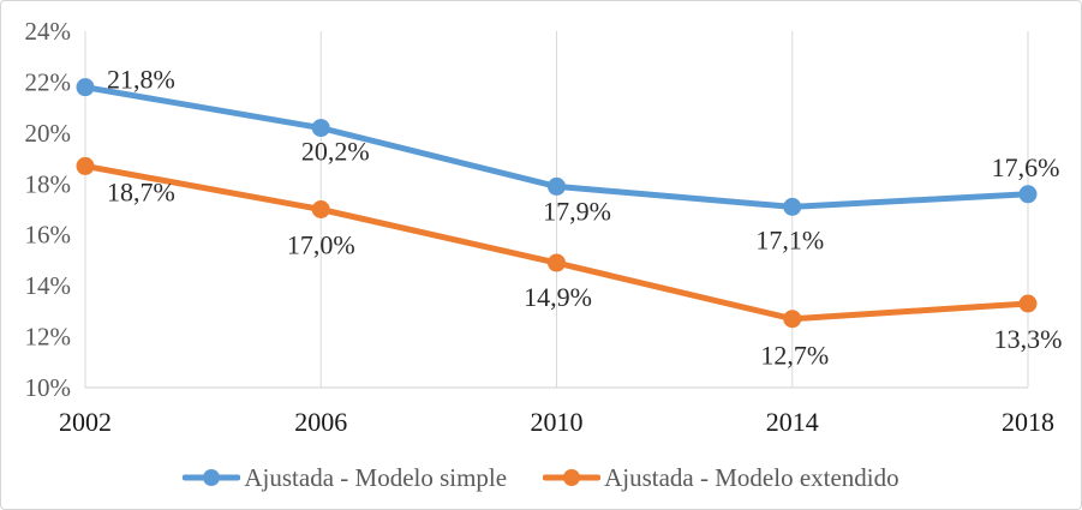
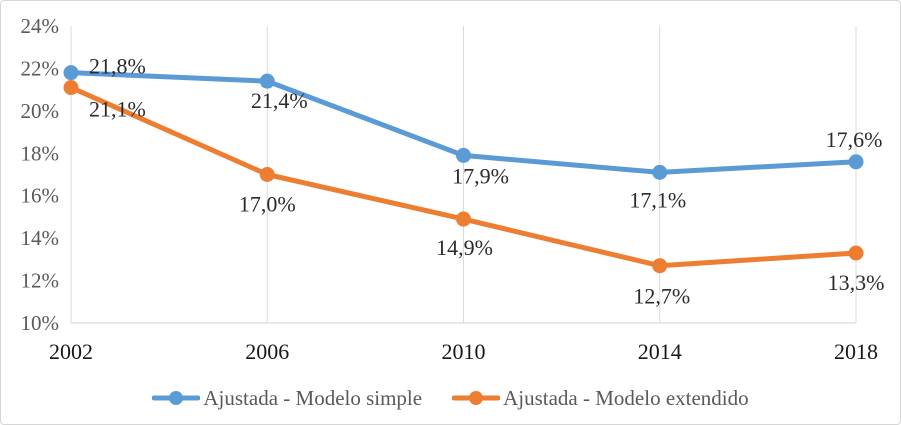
Ajustada - Modelo extendido/2002: 18,7% -> 21,1%
Ajustada - Modelo simple/2006: 20,2% -> 21,4%
